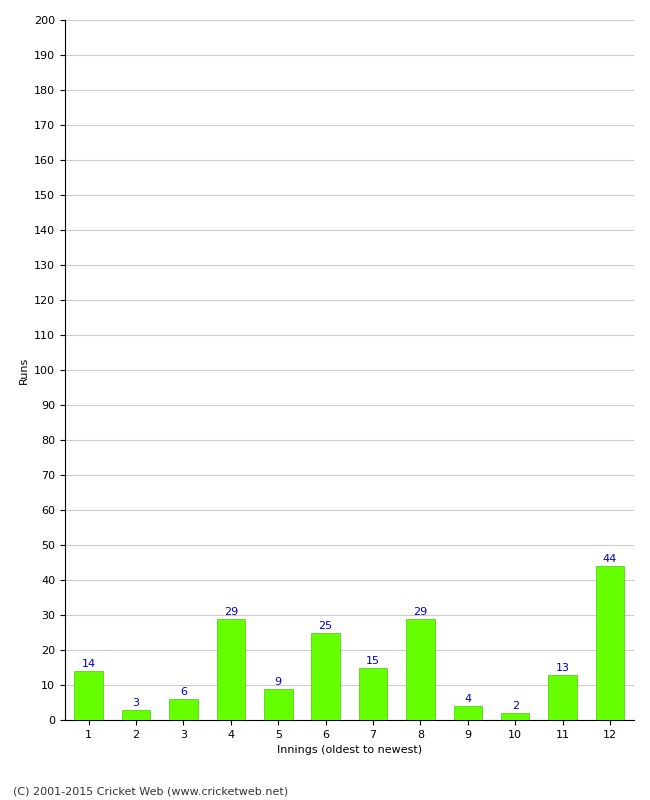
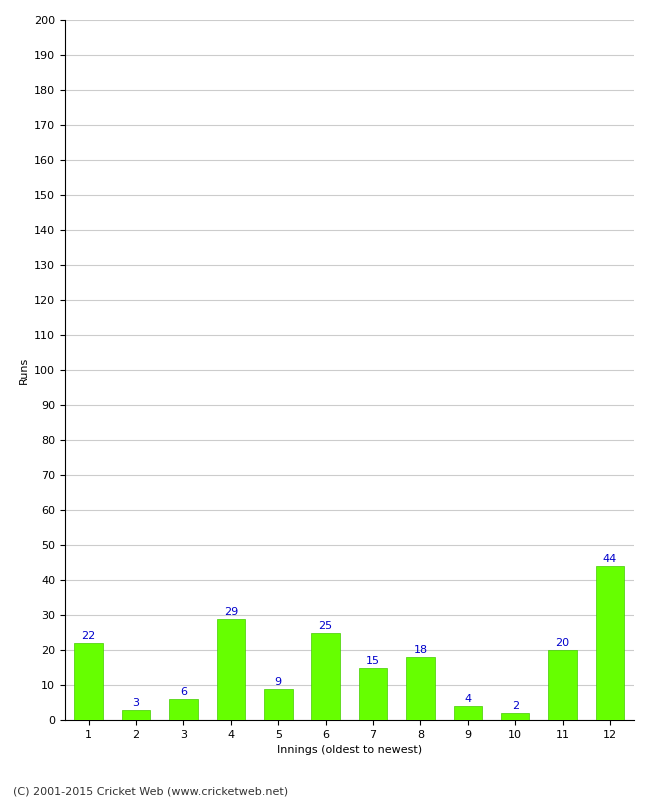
1: 14 -> 22
8: 29 -> 18
11: 13 -> 20
